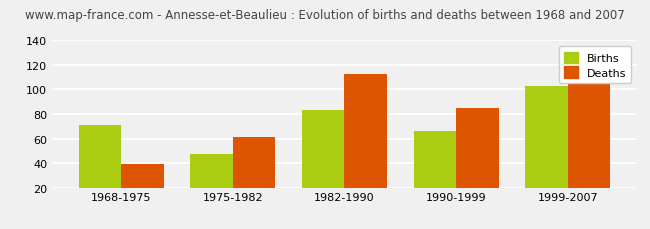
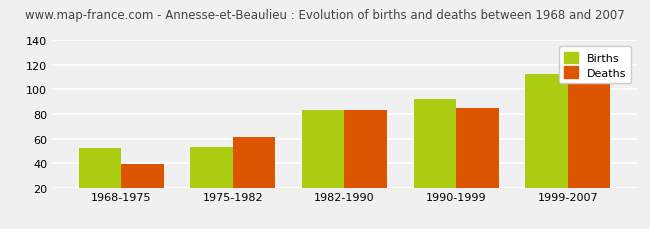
Births/1968-1975: 71 -> 52
Births/1975-1982: 47 -> 53
Deaths/1982-1990: 113 -> 83
Births/1990-1999: 66 -> 92
Births/1999-2007: 103 -> 113
